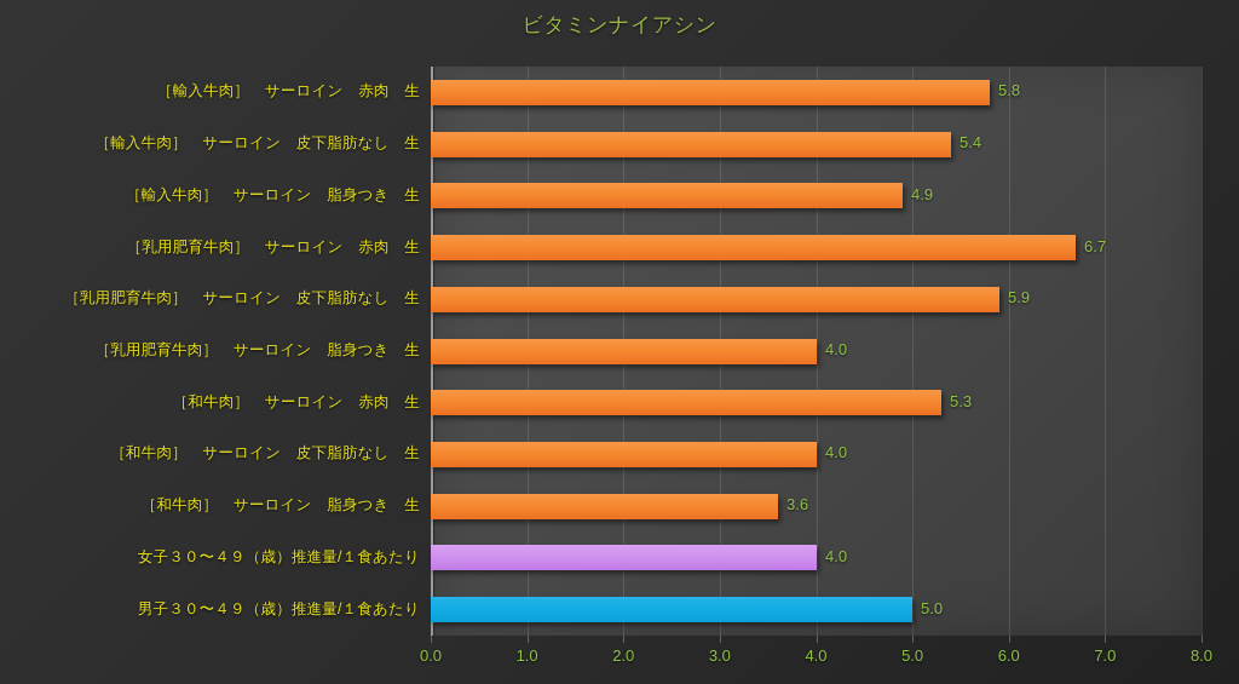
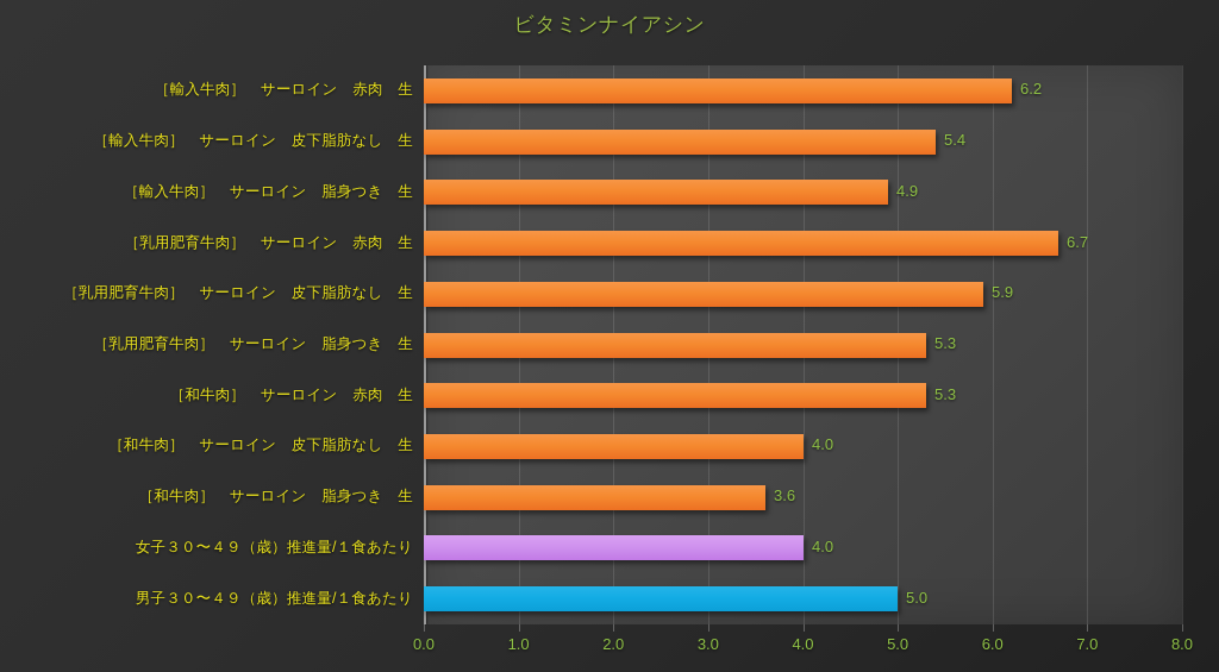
［輸入牛肉］ サーロイン 赤肉 生: 5.8 -> 6.2
［乳用肥育牛肉］ サーロイン 脂身つき 生: 4.0 -> 5.3
